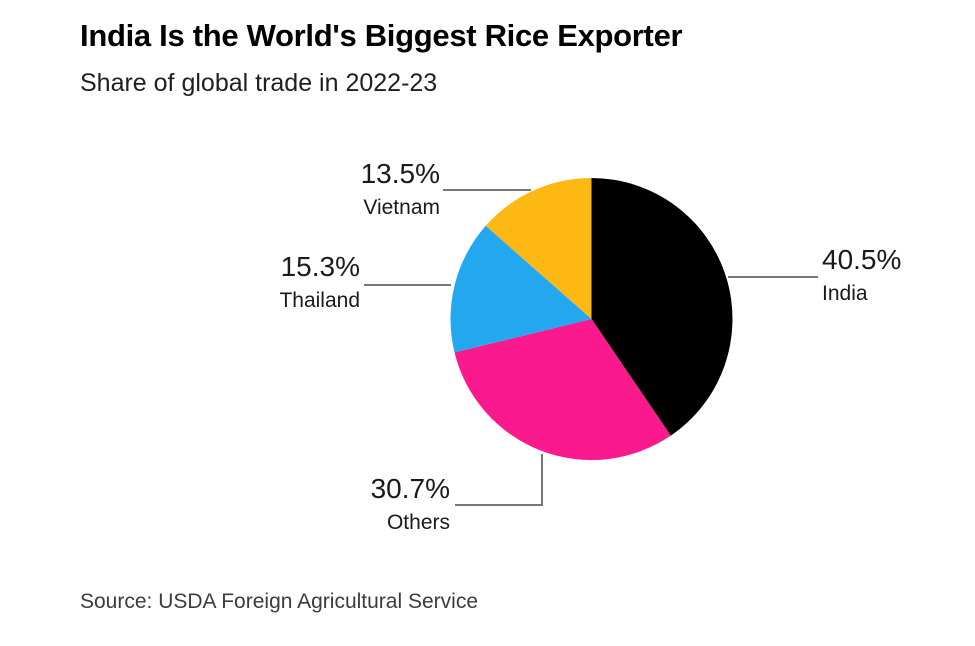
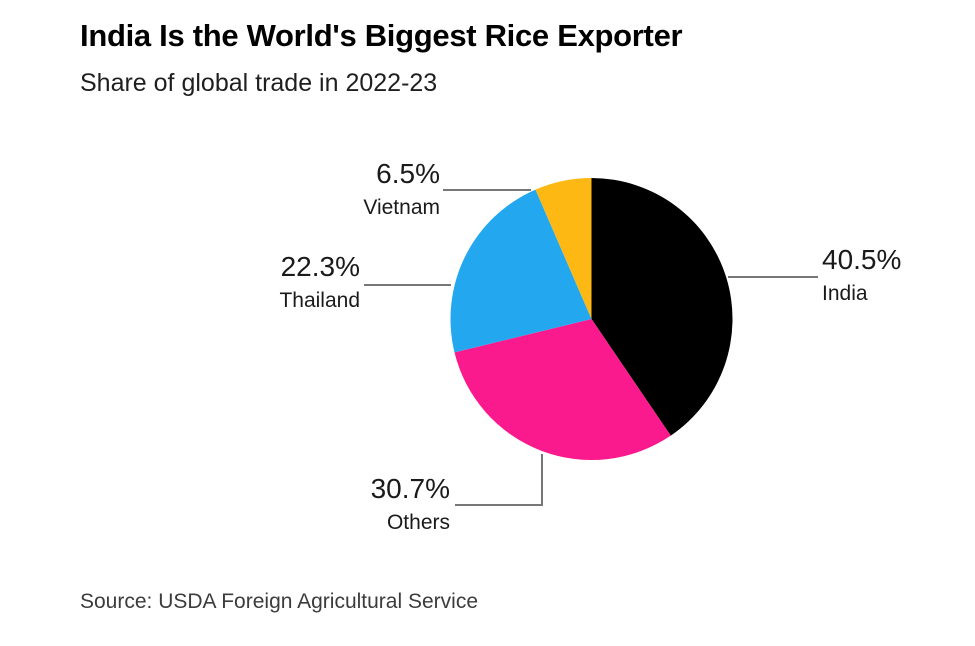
Thailand: 15.3% -> 22.3%
Vietnam: 13.5% -> 6.5%
